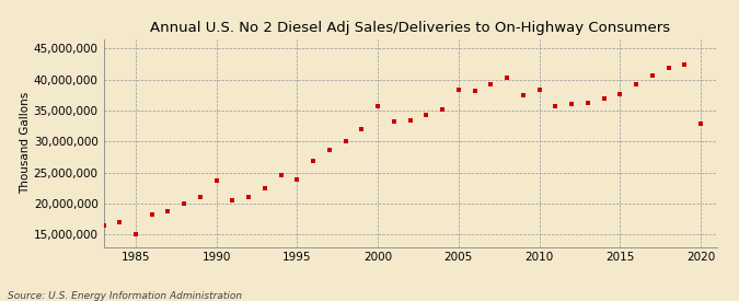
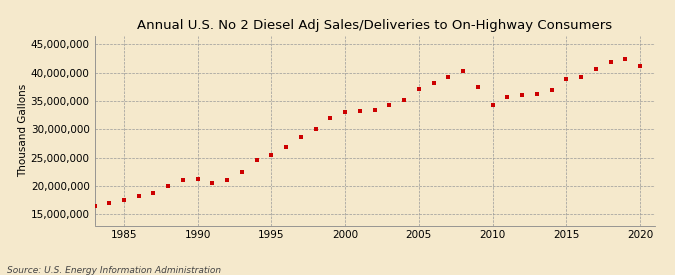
1985: 15,000,000 -> 17,500,000
1990: 23,600,000 -> 21,200,000
1995: 23,800,000 -> 25,500,000
2000: 35,600,000 -> 33,000,000
2005: 38,400,000 -> 37,100,000
2010: 38,400,000 -> 34,200,000
2015: 37,600,000 -> 38,800,000
2020: 32,800,000 -> 41,100,000
